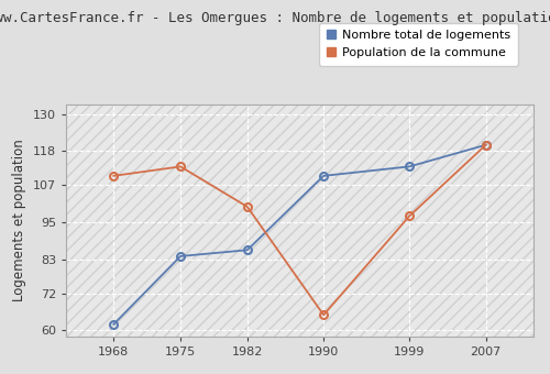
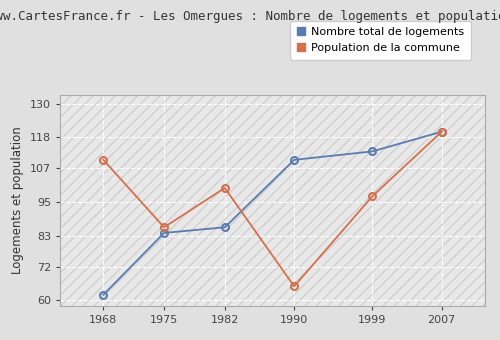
Population de la commune/1975: 113 -> 86
